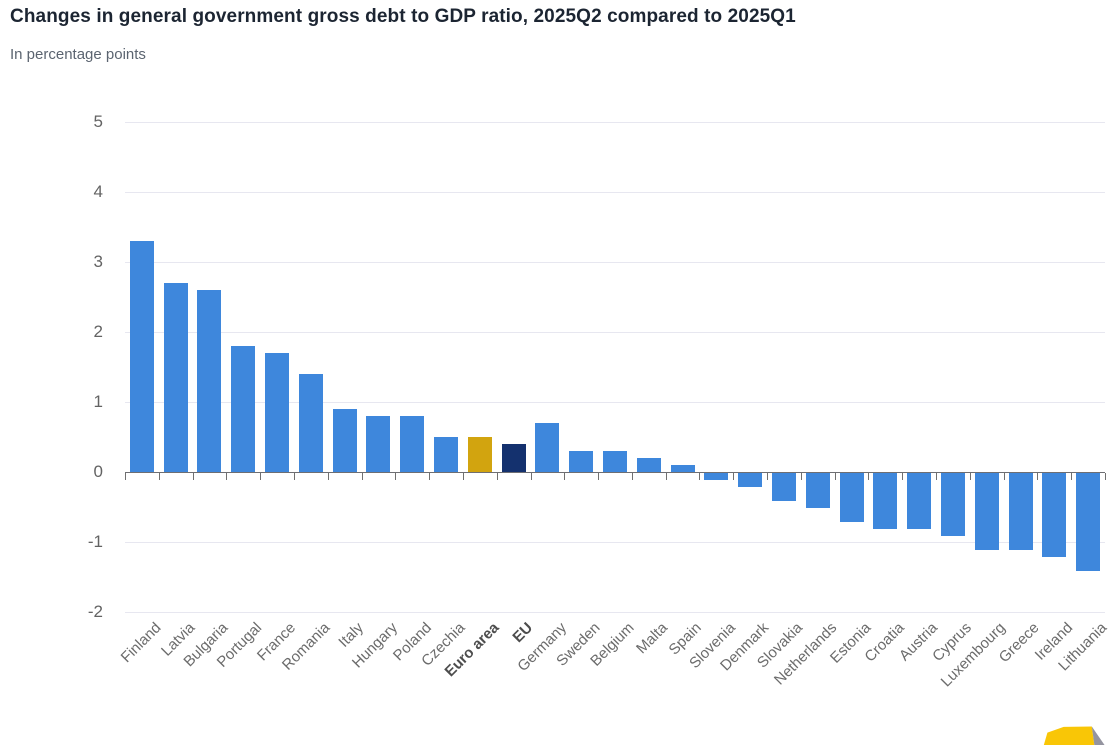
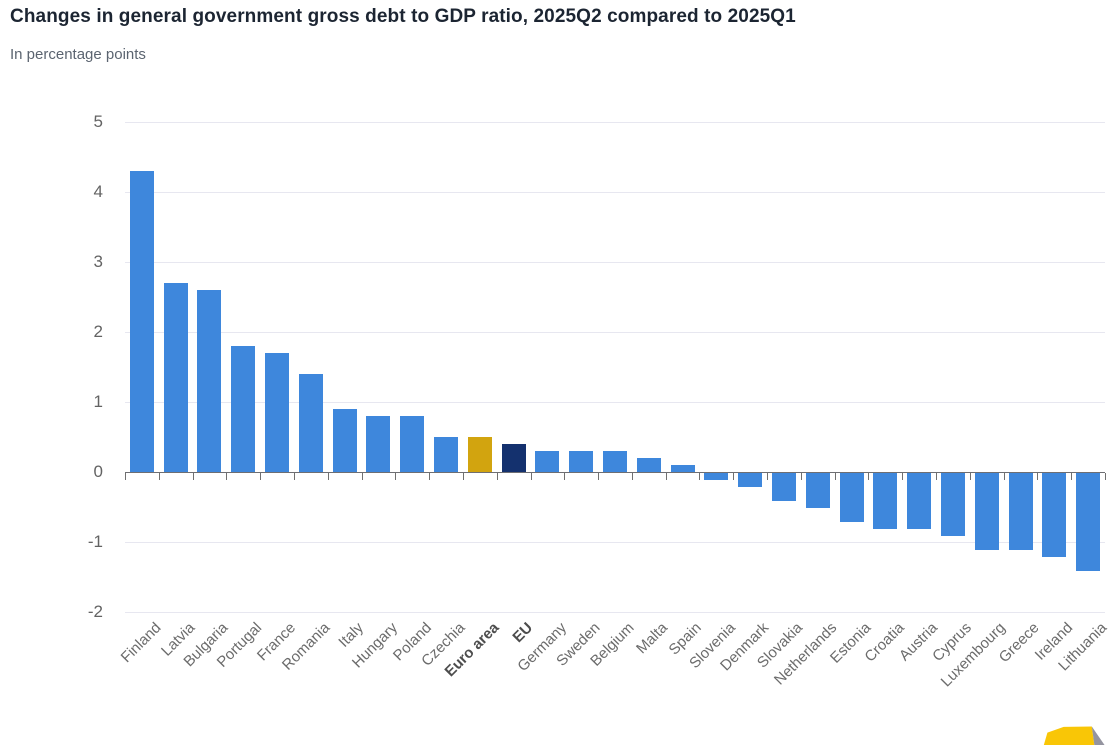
Finland: 3.3 -> 4.3
Germany: 0.7 -> 0.3
